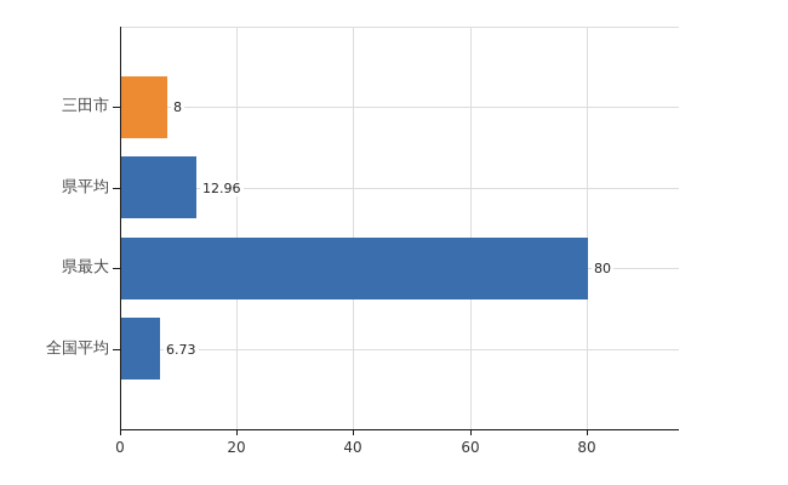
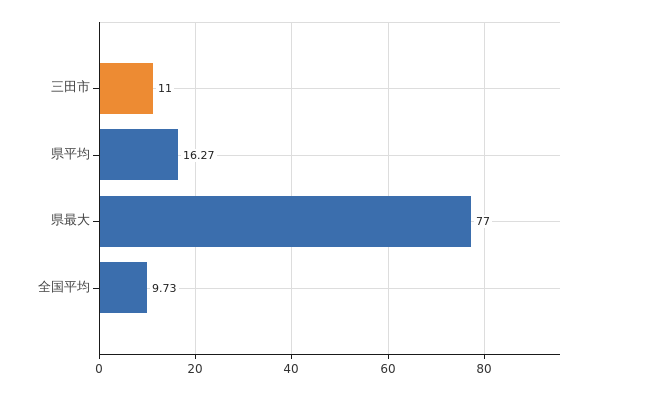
三田市: 8 -> 11
県平均: 12.96 -> 16.27
県最大: 80 -> 77
全国平均: 6.73 -> 9.73
